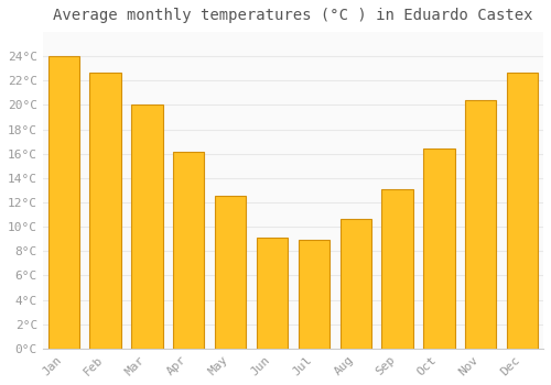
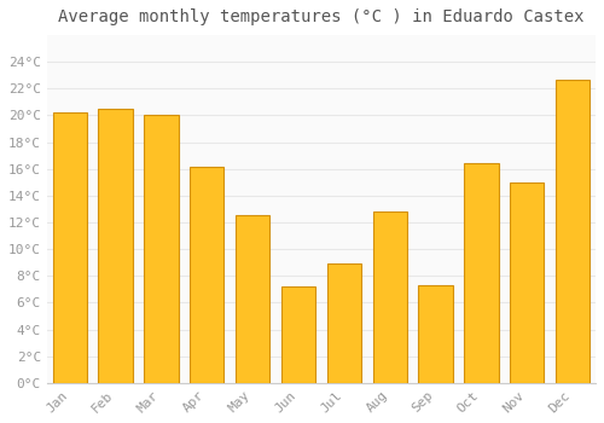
Jan: 24.0°C -> 20.2°C
Feb: 22.7°C -> 20.5°C
Jun: 9.1°C -> 7.2°C
Aug: 10.6°C -> 12.8°C
Sep: 13.1°C -> 7.3°C
Nov: 20.4°C -> 15.0°C
